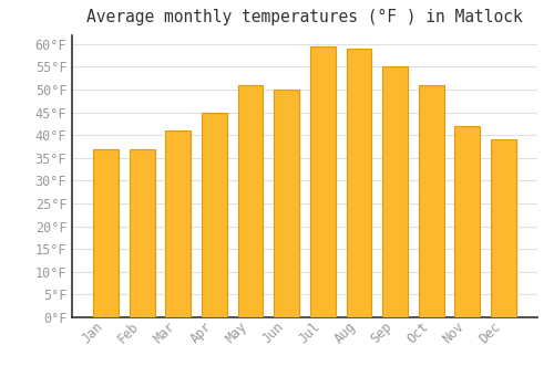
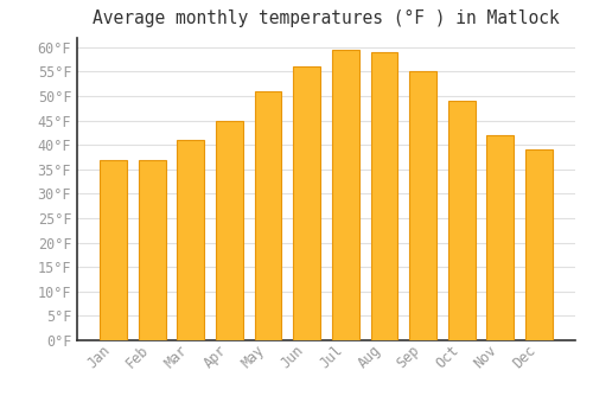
Jun: 50.0°F -> 56.0°F
Oct: 51.0°F -> 49.0°F
